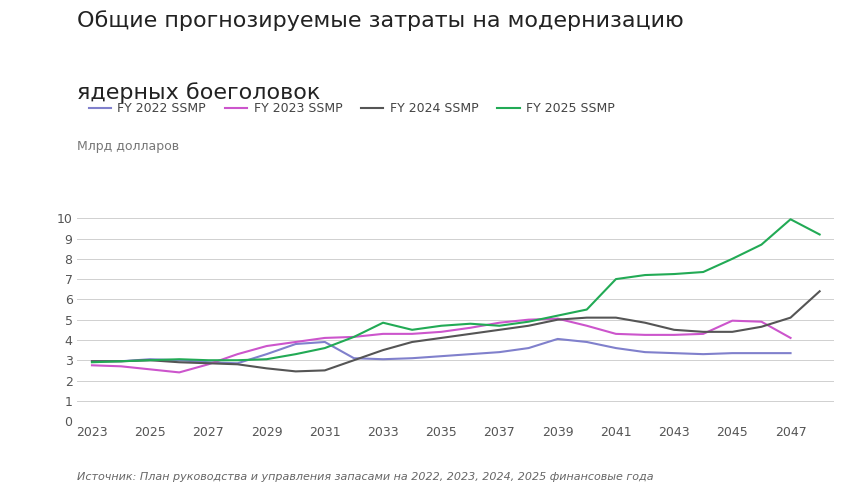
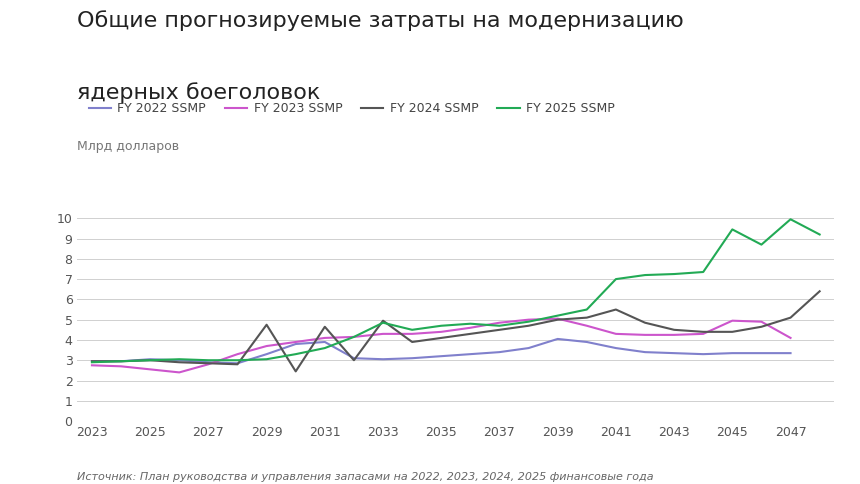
FY 2024 SSMP/2029: 2.60 -> 4.75
FY 2024 SSMP/2031: 2.50 -> 4.65
FY 2024 SSMP/2033: 3.50 -> 4.95
FY 2024 SSMP/2041: 5.10 -> 5.50
FY 2025 SSMP/2045: 8.00 -> 9.45
